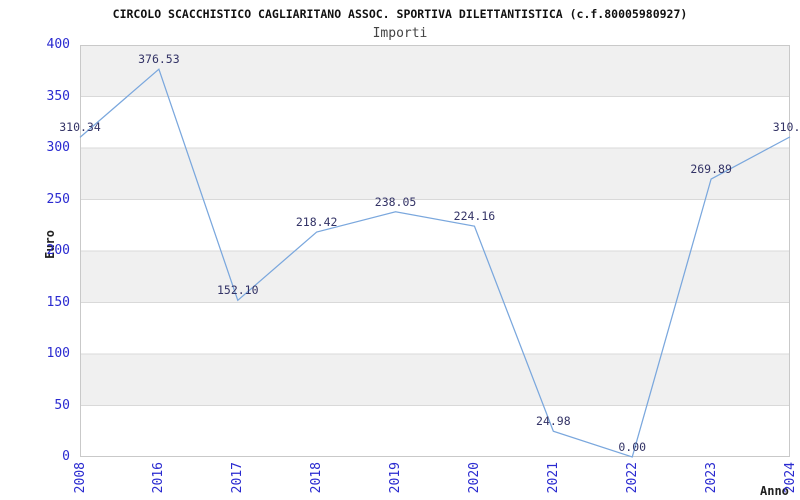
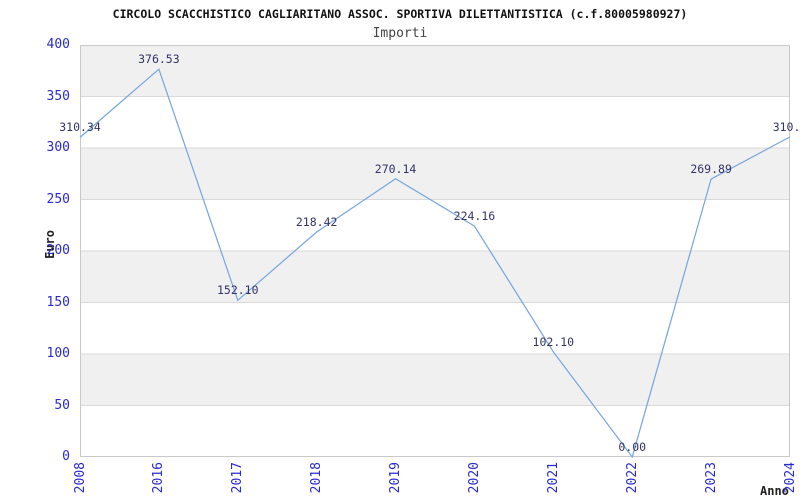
2019: 238.05 -> 270.14
2021: 24.98 -> 102.10
